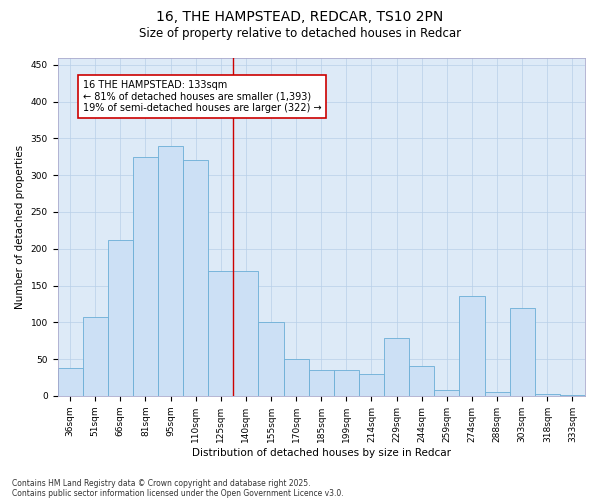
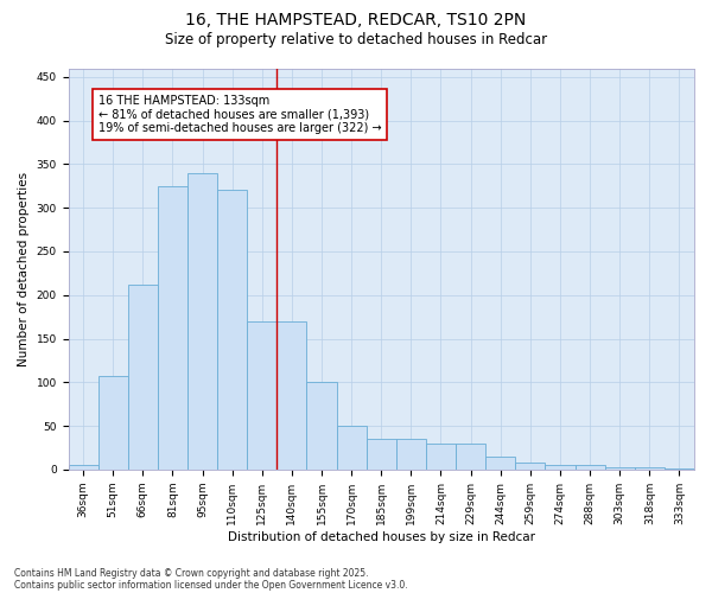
36sqm: 38 -> 5
229sqm: 78 -> 30
244sqm: 40 -> 15
274sqm: 136 -> 5
303sqm: 120 -> 2
